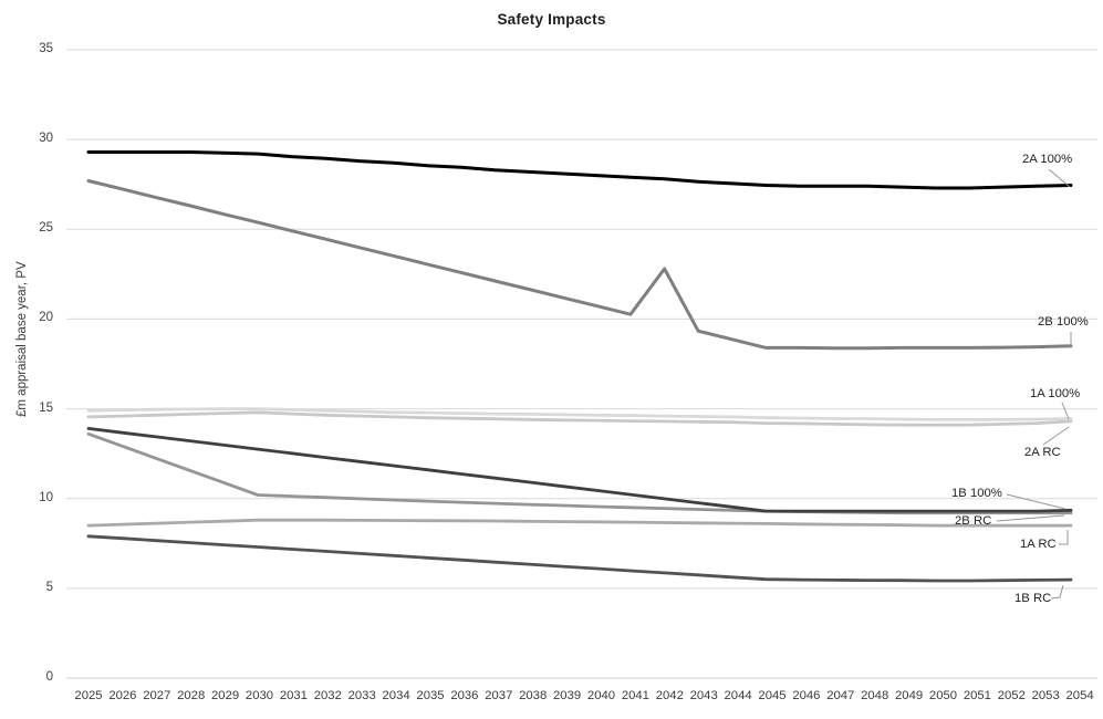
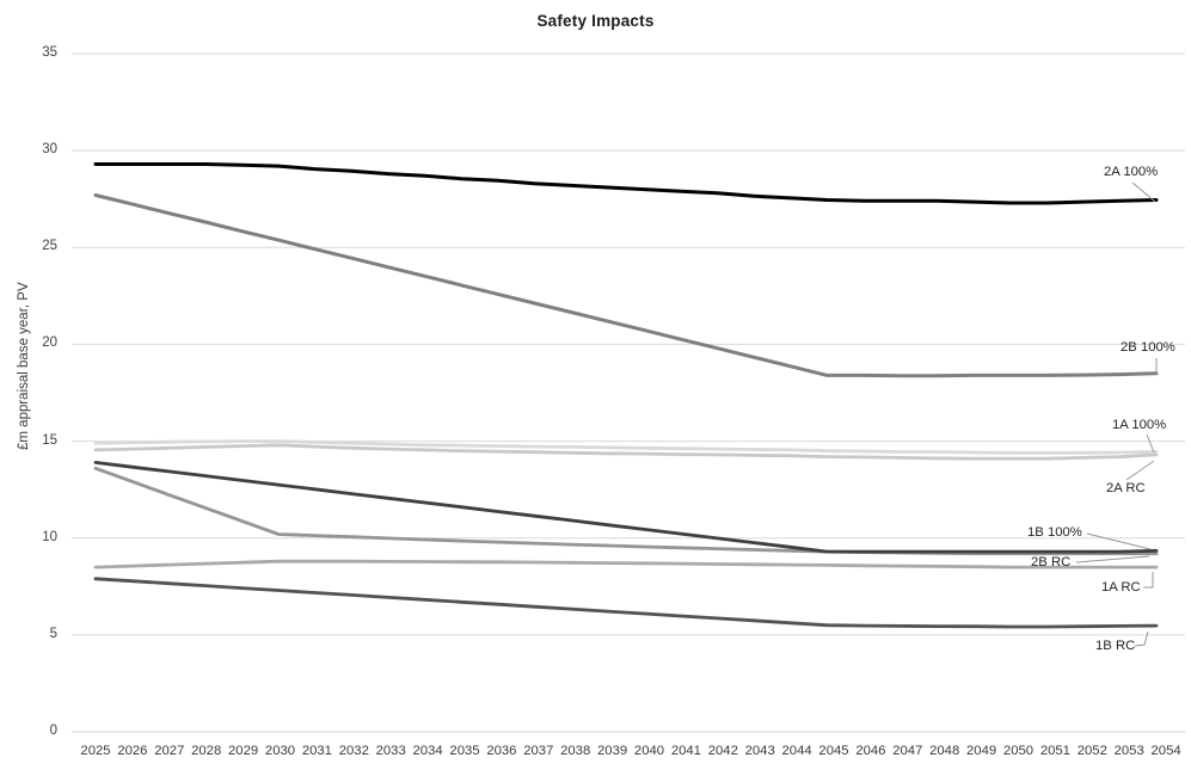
2B 100%/2042: 22.8 -> 19.8
